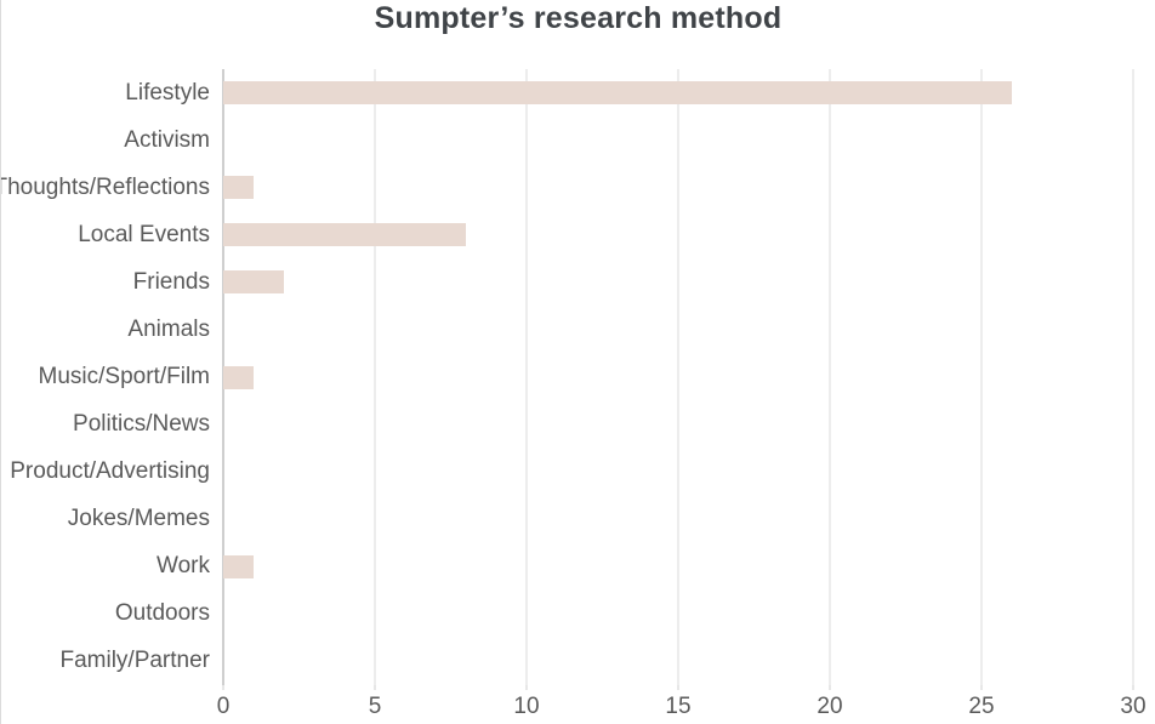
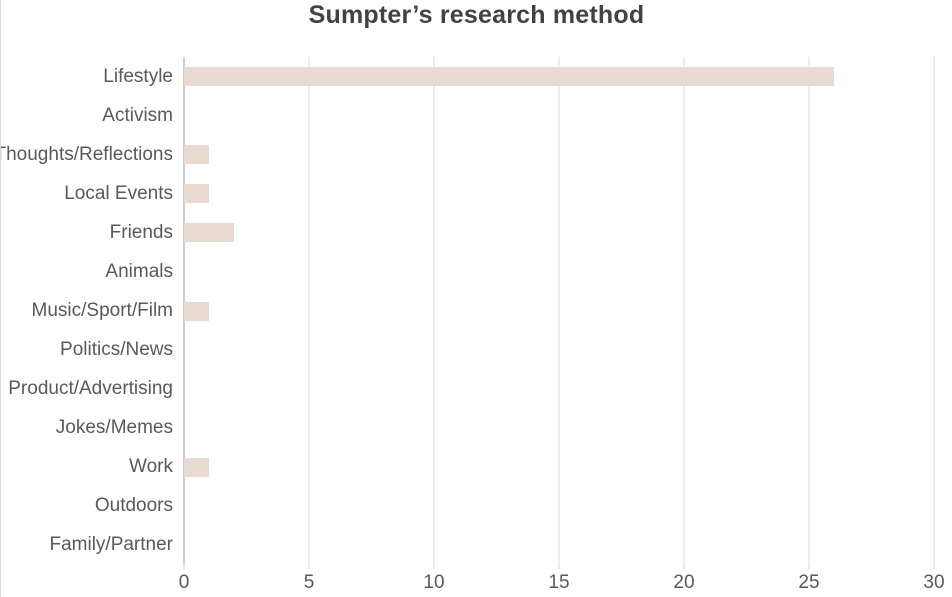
Local Events: 8 -> 1
